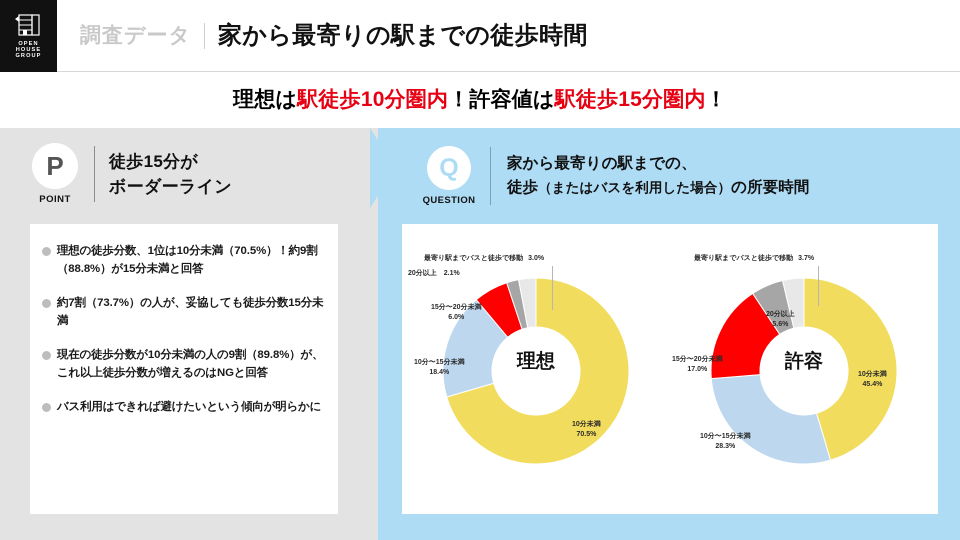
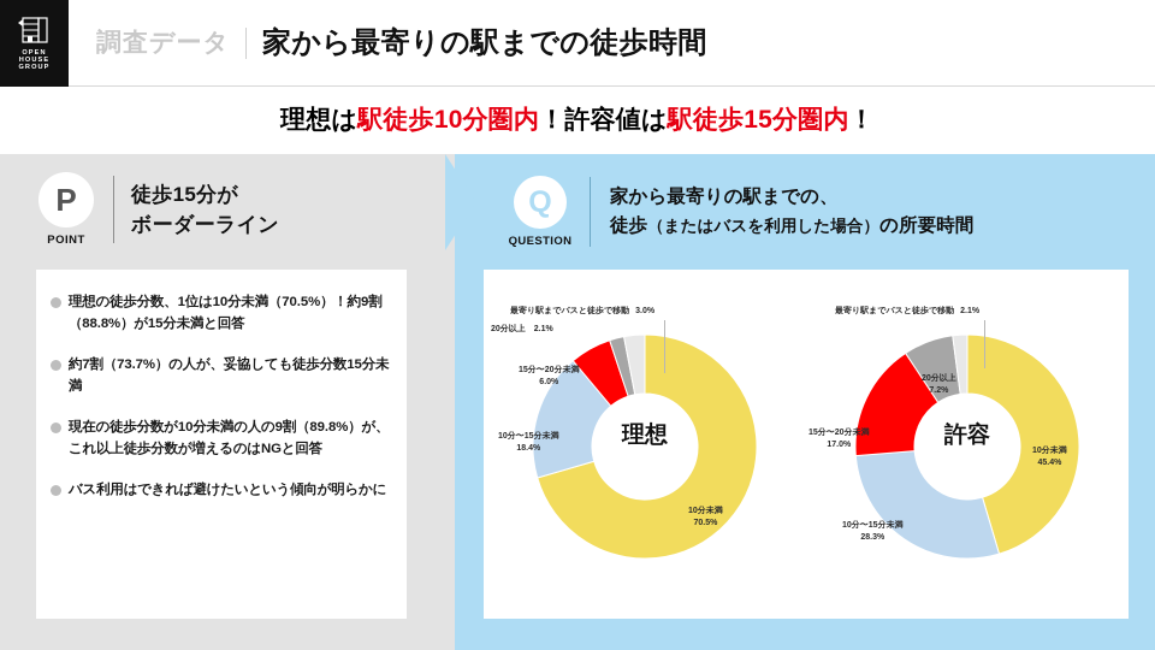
許容/20分以上: 5.6% -> 7.2%
許容/最寄り駅までバスと徒歩で移動: 3.7% -> 2.1%
